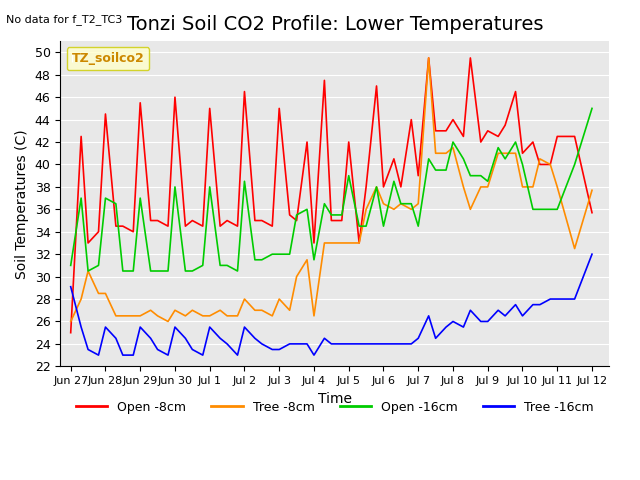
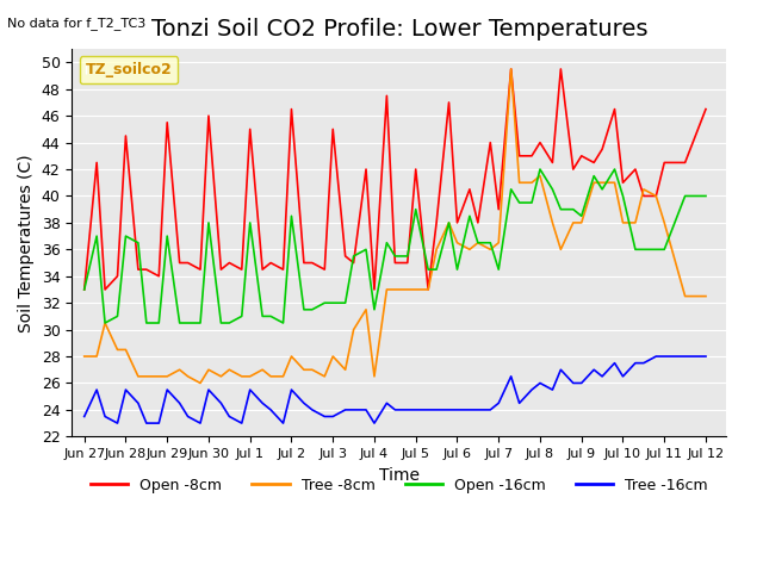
Open -8cm/Jun 27: 25.0 -> 33.0
Tree -8cm/Jun 27: 26.0 -> 28.0
Open -16cm/Jun 27: 31.0 -> 33.0
Tree -16cm/Jun 27: 29.1 -> 23.5
Open -8cm/Jul 12: 35.7 -> 46.5
Tree -8cm/Jul 12: 37.7 -> 32.5
Open -16cm/Jul 12: 45.0 -> 40.0
Tree -16cm/Jul 12: 32.0 -> 28.0
